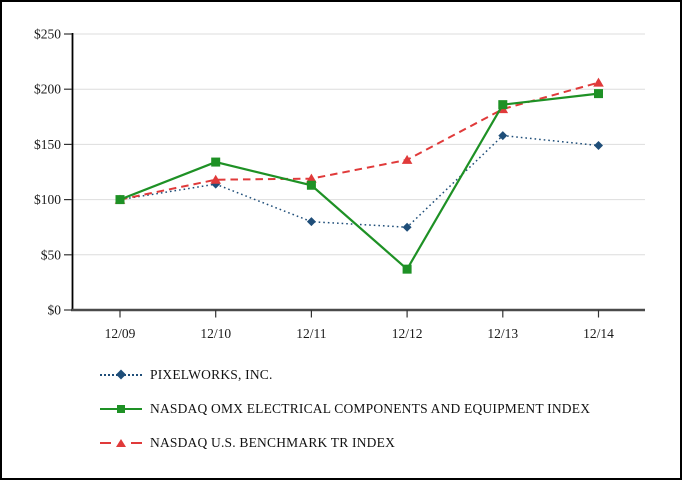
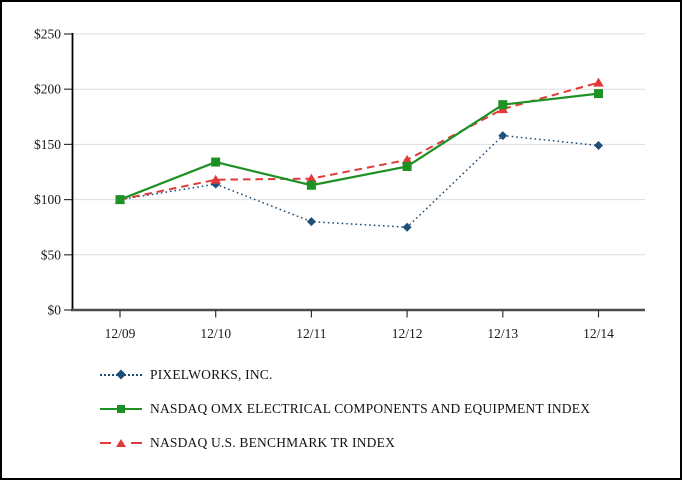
NASDAQ OMX ELECTRICAL COMPONENTS AND EQUIPMENT INDEX/12/12: $37 -> $130
